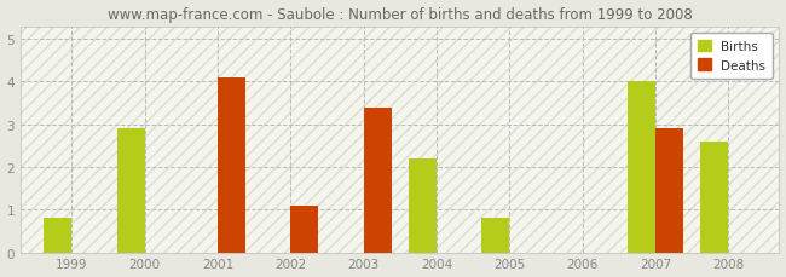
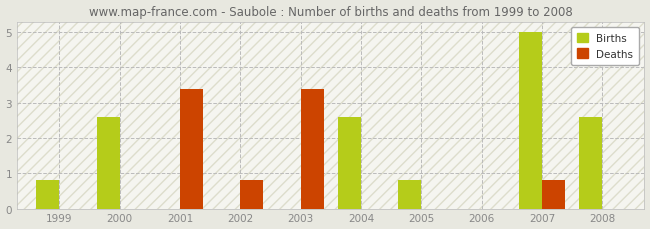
Births/2000: 2.9 -> 2.6
Deaths/2001: 4.1 -> 3.4
Deaths/2002: 1.1 -> 0.8
Births/2004: 2.2 -> 2.6
Births/2007: 4.0 -> 5.0
Deaths/2007: 2.9 -> 0.8
